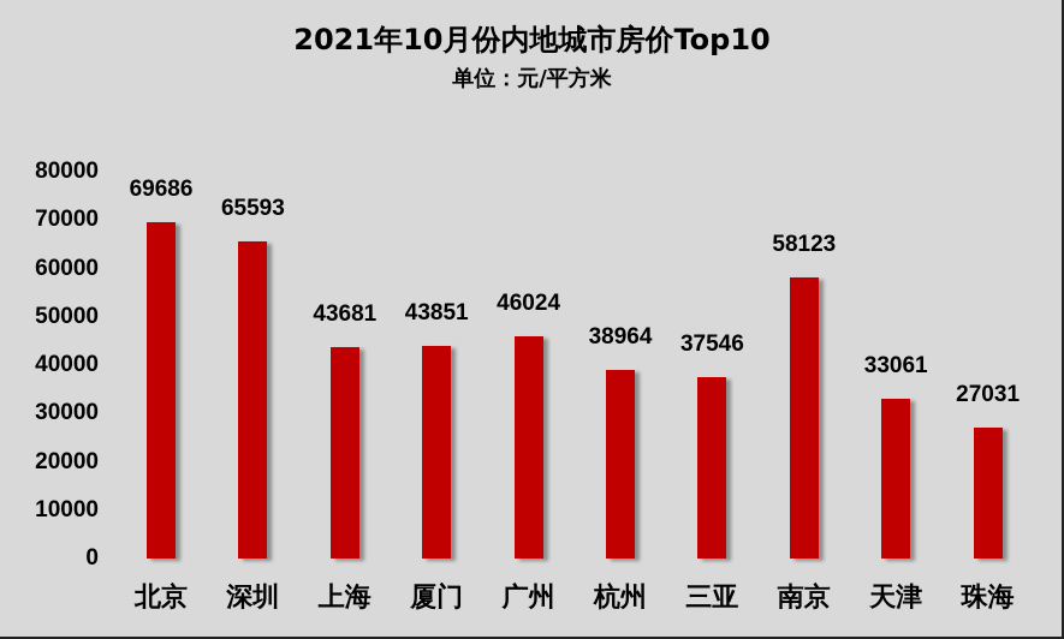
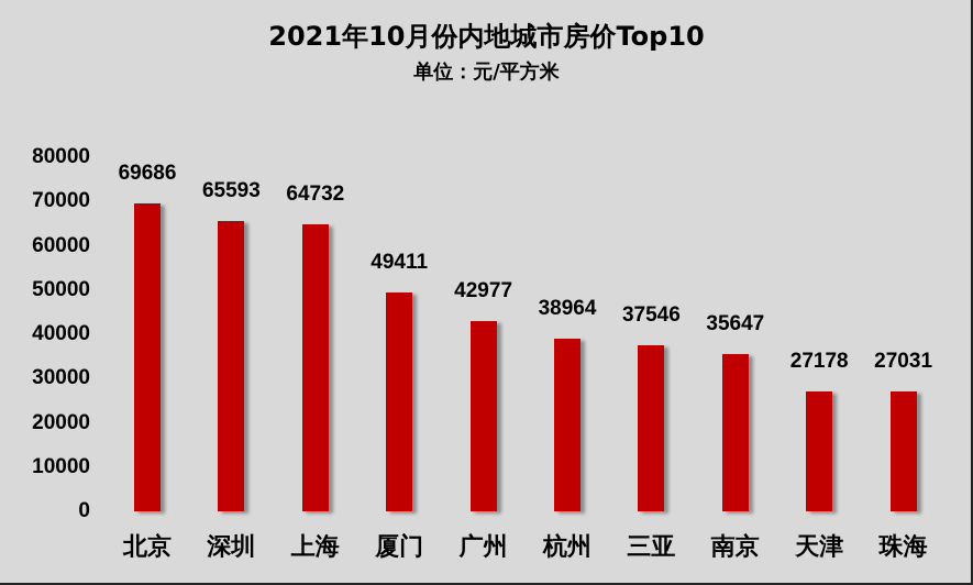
上海: 43681 -> 64732
厦门: 43851 -> 49411
广州: 46024 -> 42977
南京: 58123 -> 35647
天津: 33061 -> 27178
